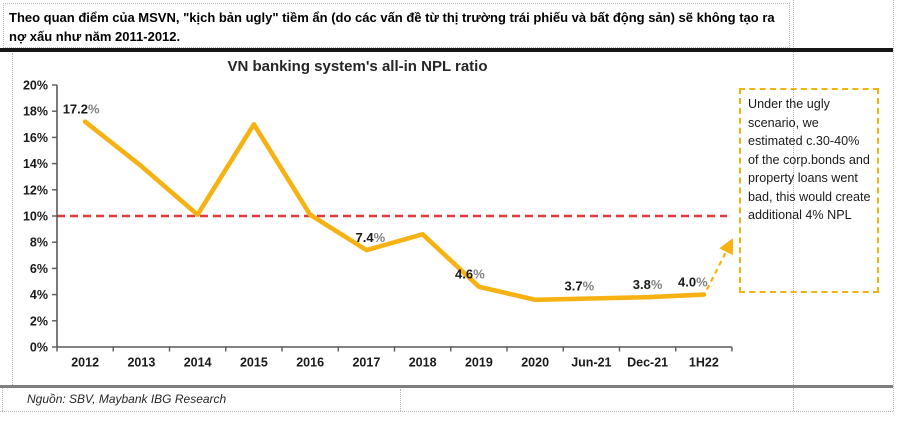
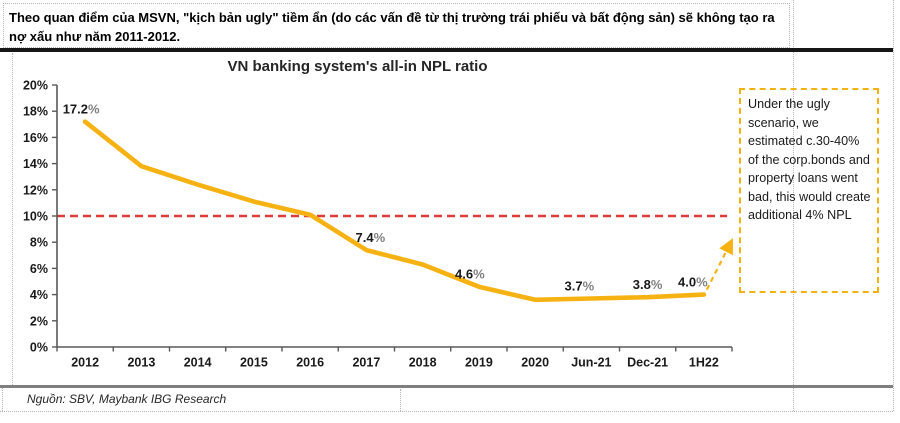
2014: 10.1% -> 12.4%
2015: 17.0% -> 11.1%
2018: 8.6% -> 6.3%
